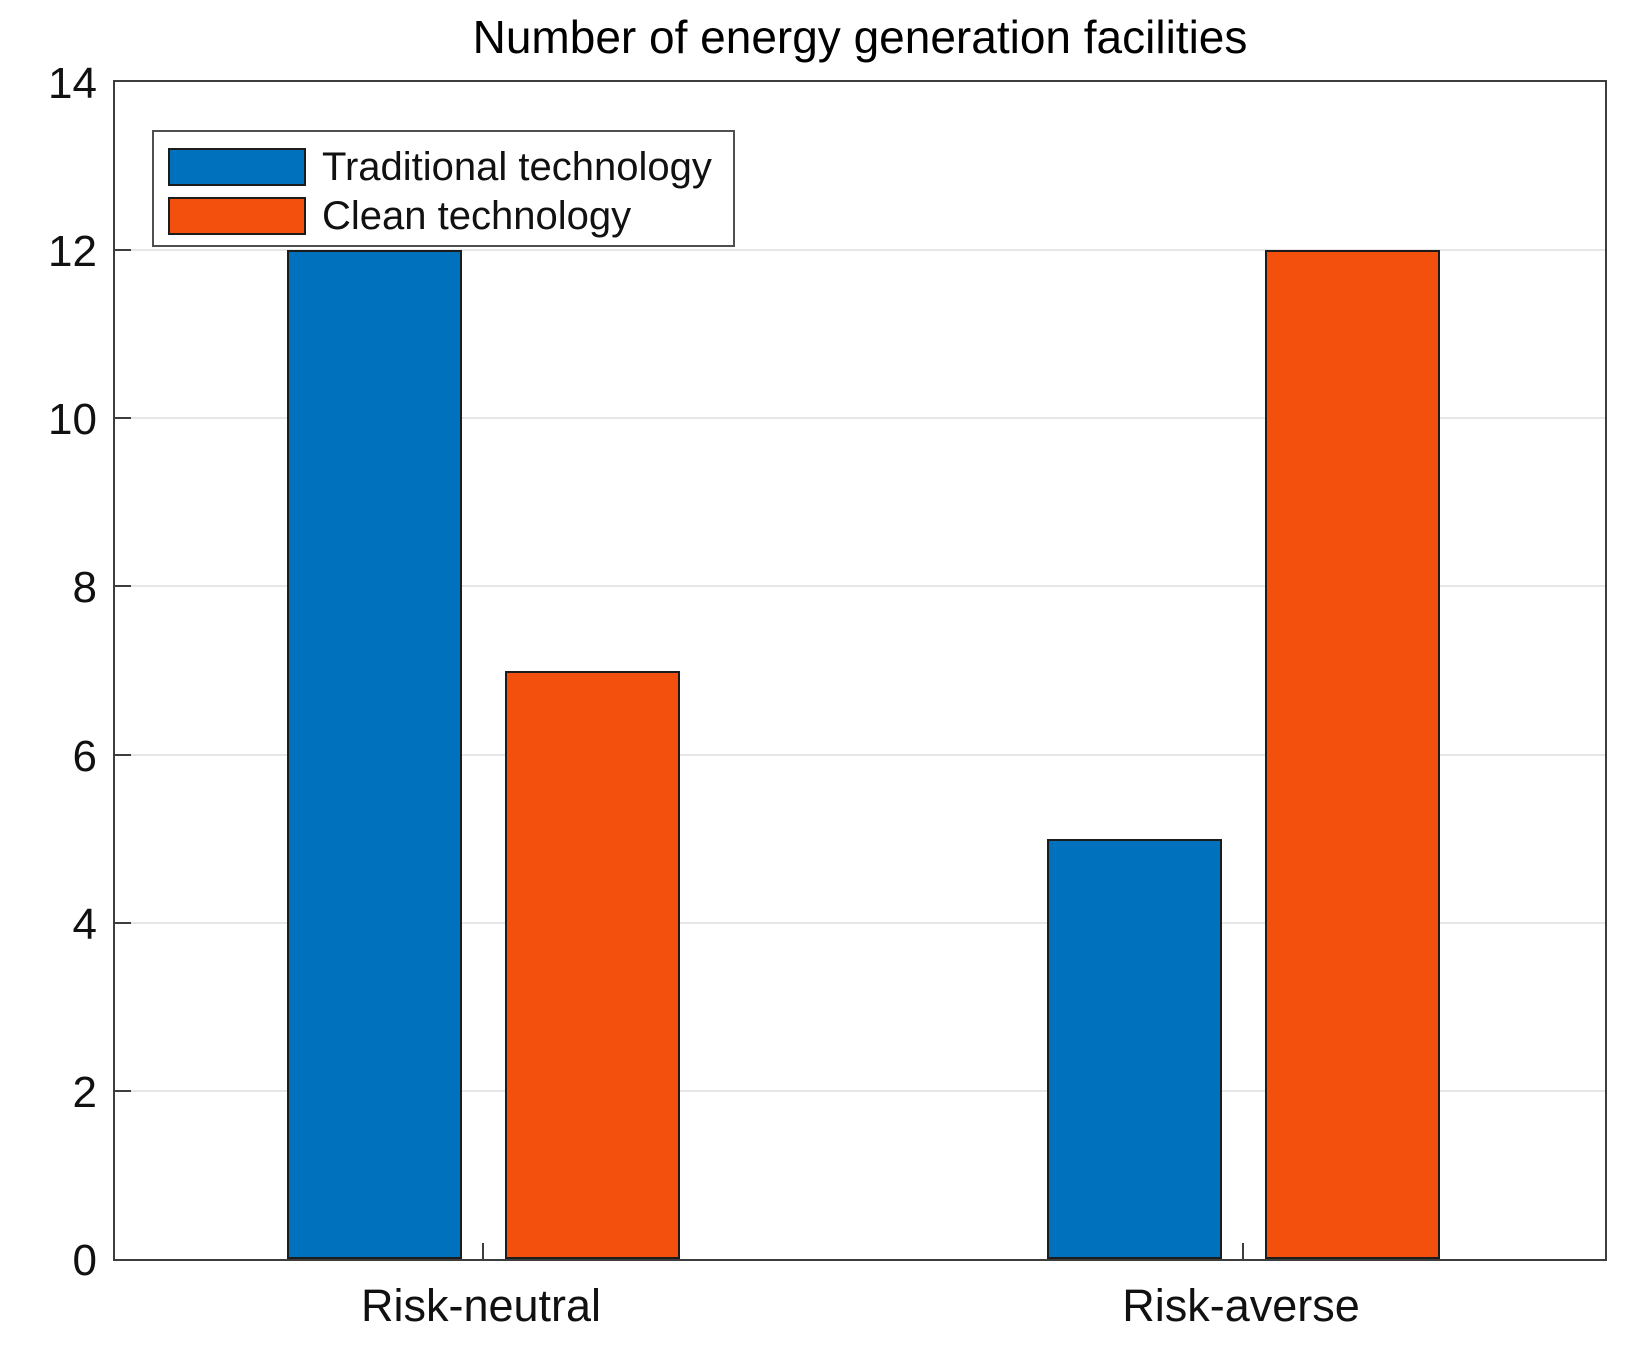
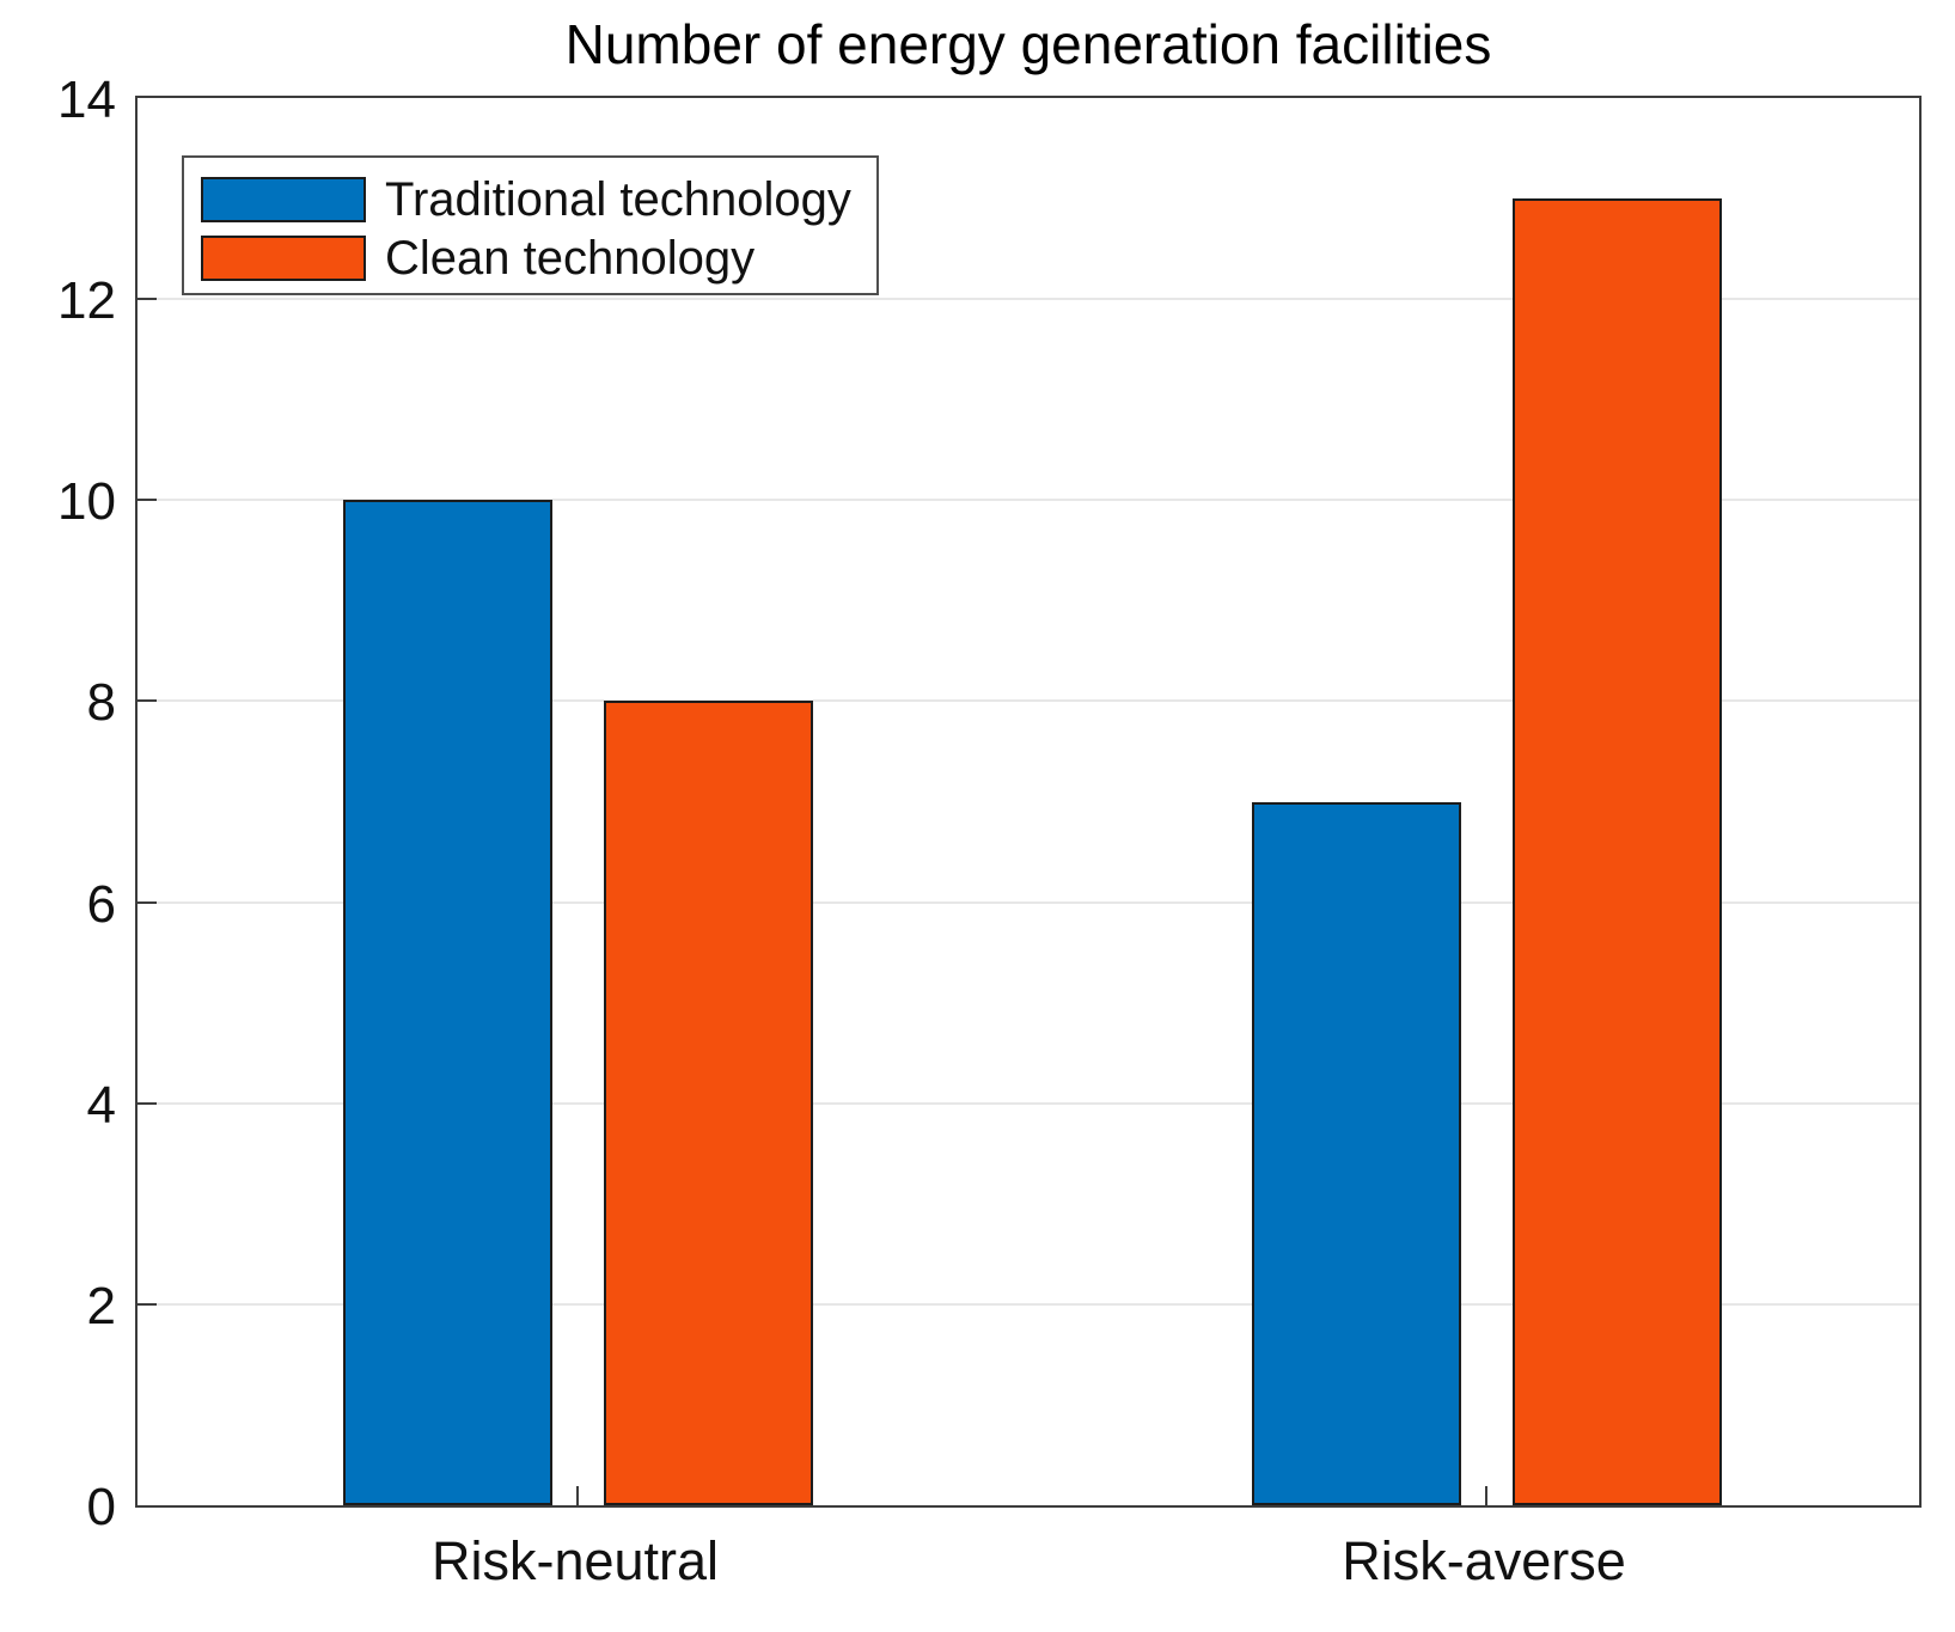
Traditional technology/Risk-neutral: 12 -> 10
Clean technology/Risk-neutral: 7 -> 8
Traditional technology/Risk-averse: 5 -> 7
Clean technology/Risk-averse: 12 -> 13
